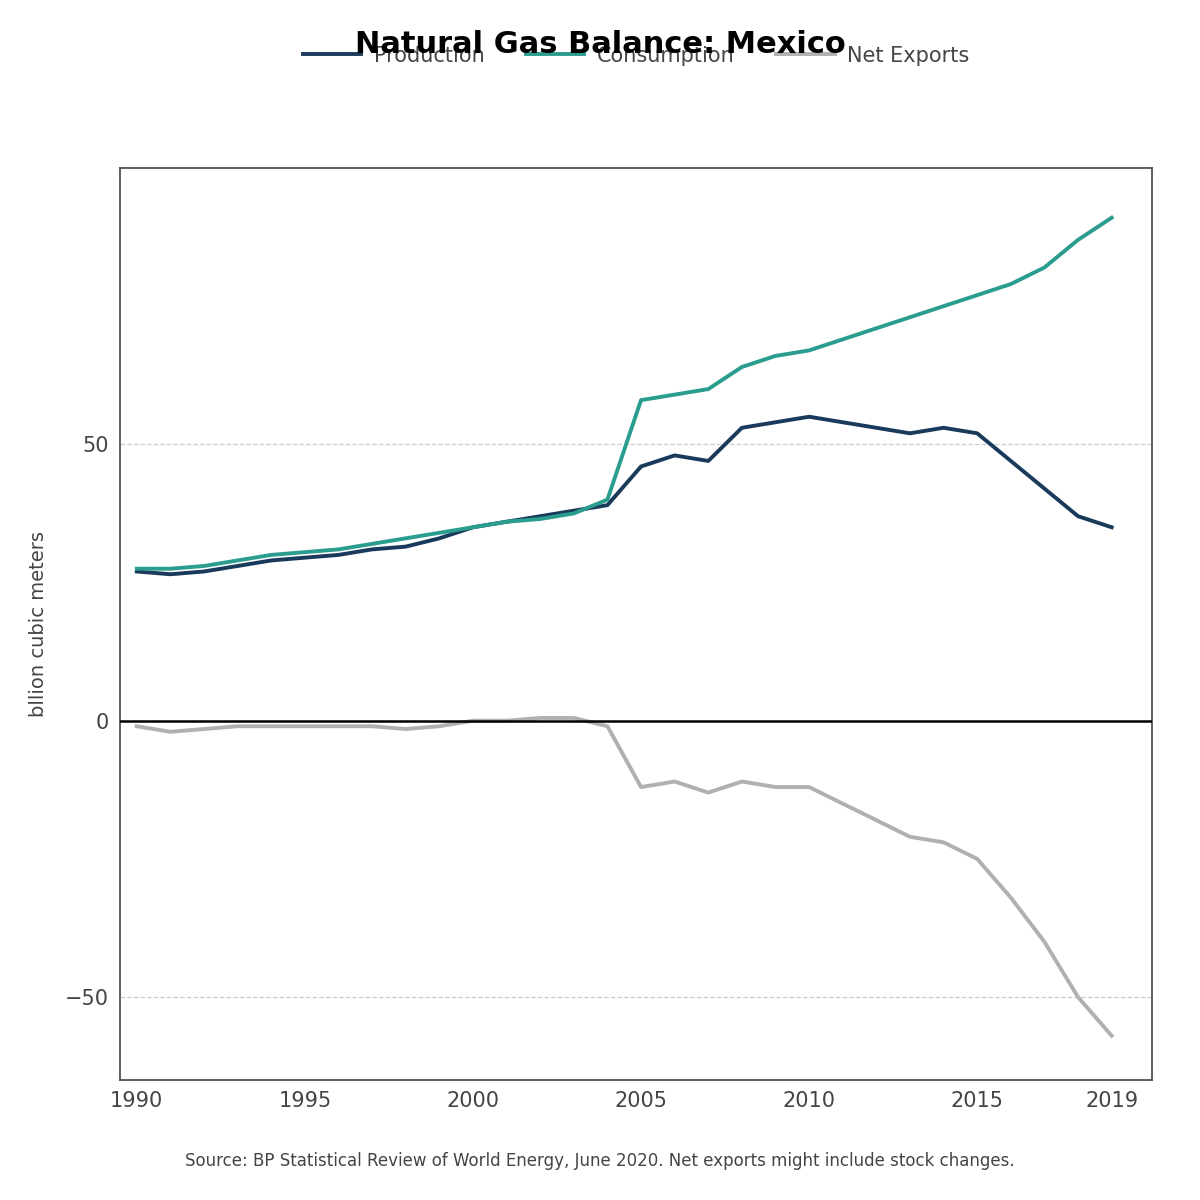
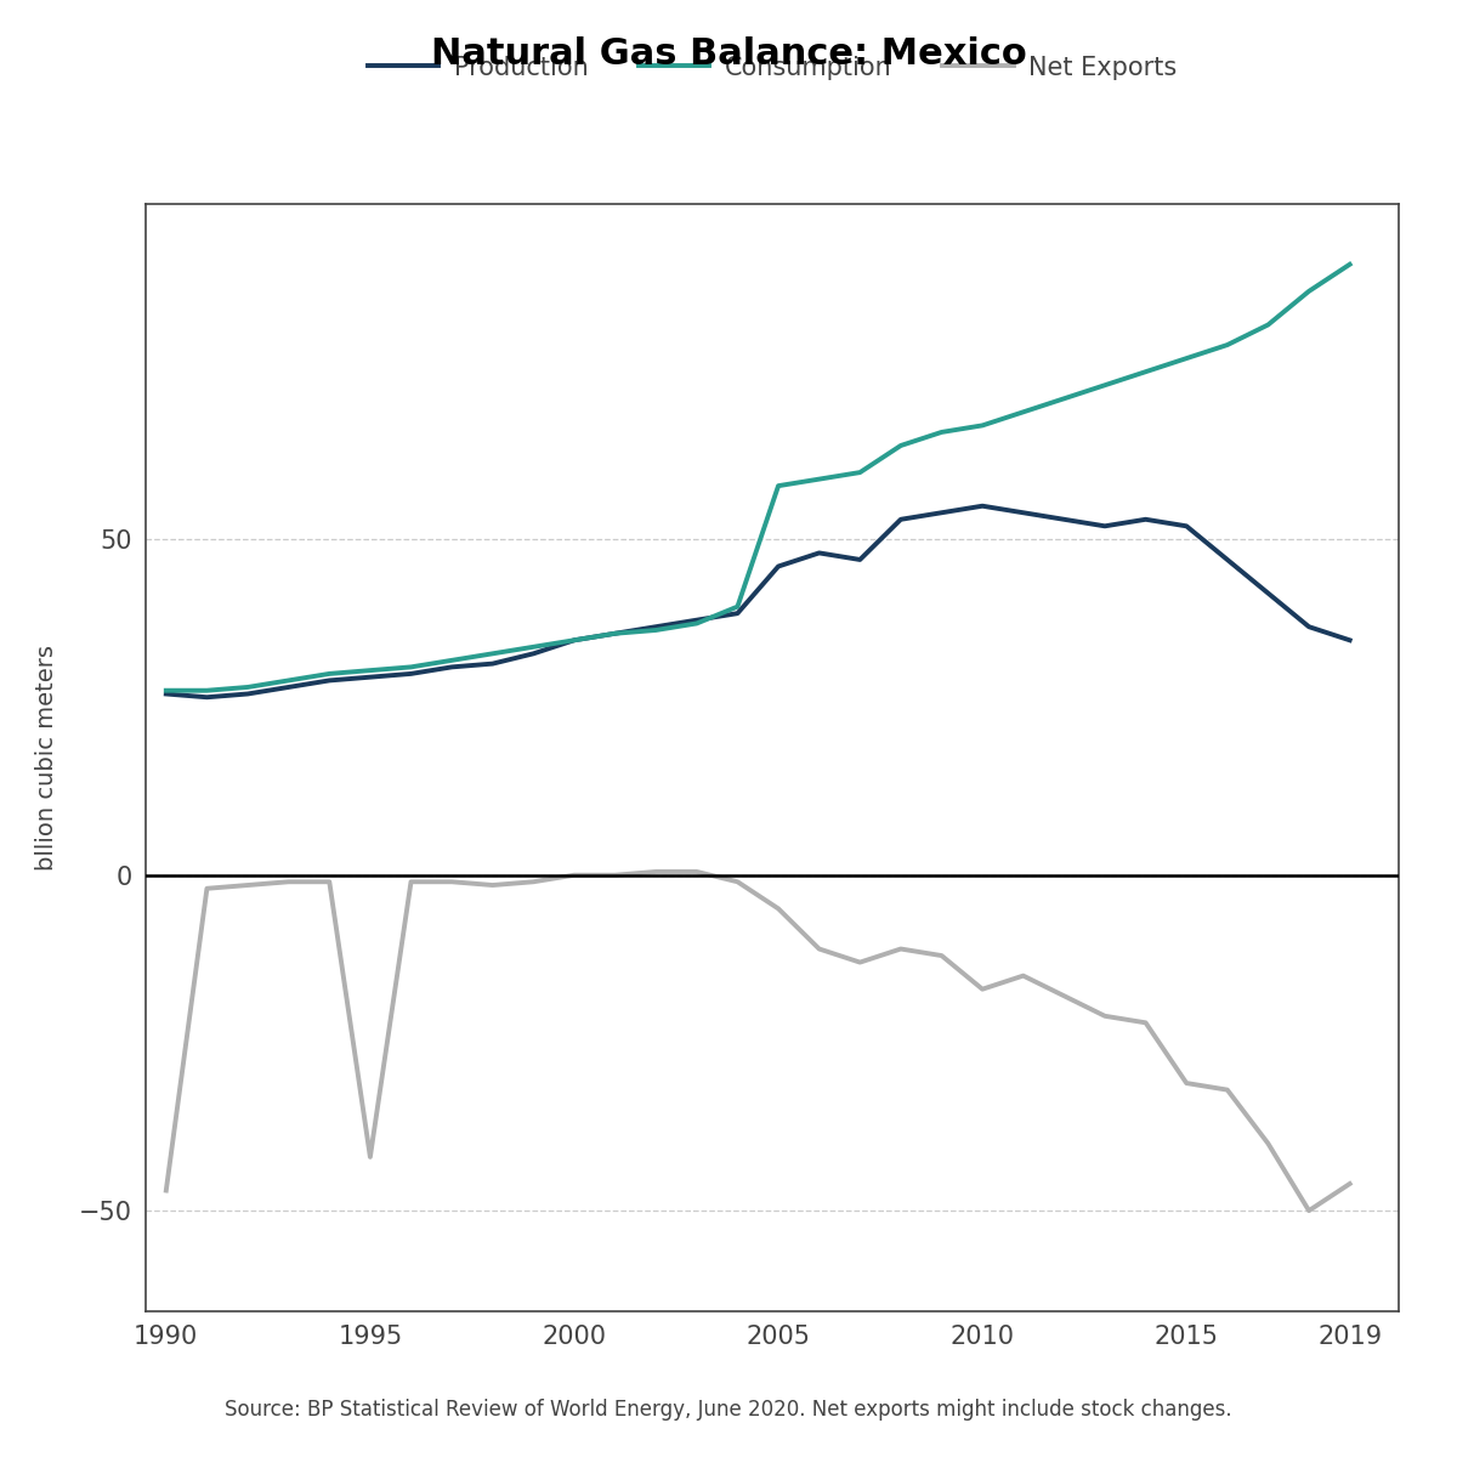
Net Exports/1990: -1.0 -> -47.0
Net Exports/1995: -1.0 -> -42.0
Net Exports/2005: -12.0 -> -5.0
Net Exports/2010: -12.0 -> -17.0
Net Exports/2015: -25.0 -> -31.0
Net Exports/2019: -57.0 -> -46.0
